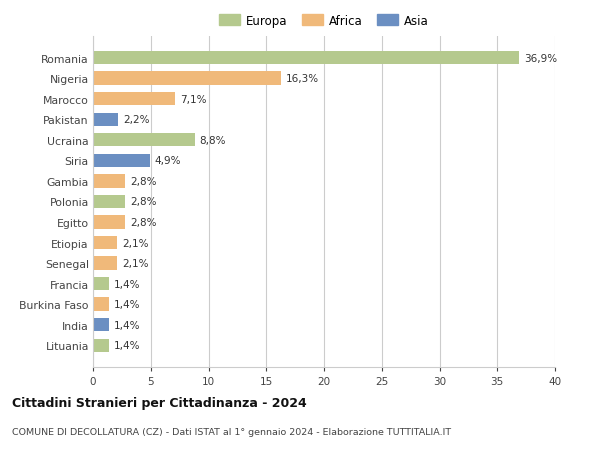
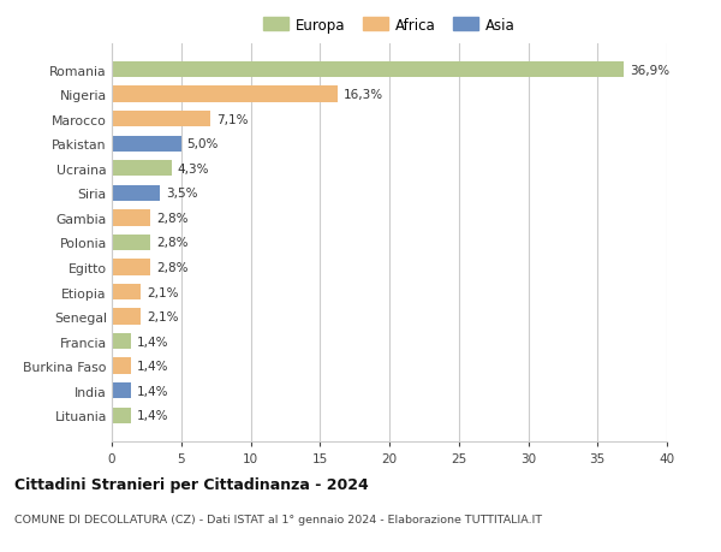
Pakistan: 2,2% -> 5,0%
Ucraina: 8,8% -> 4,3%
Siria: 4,9% -> 3,5%
